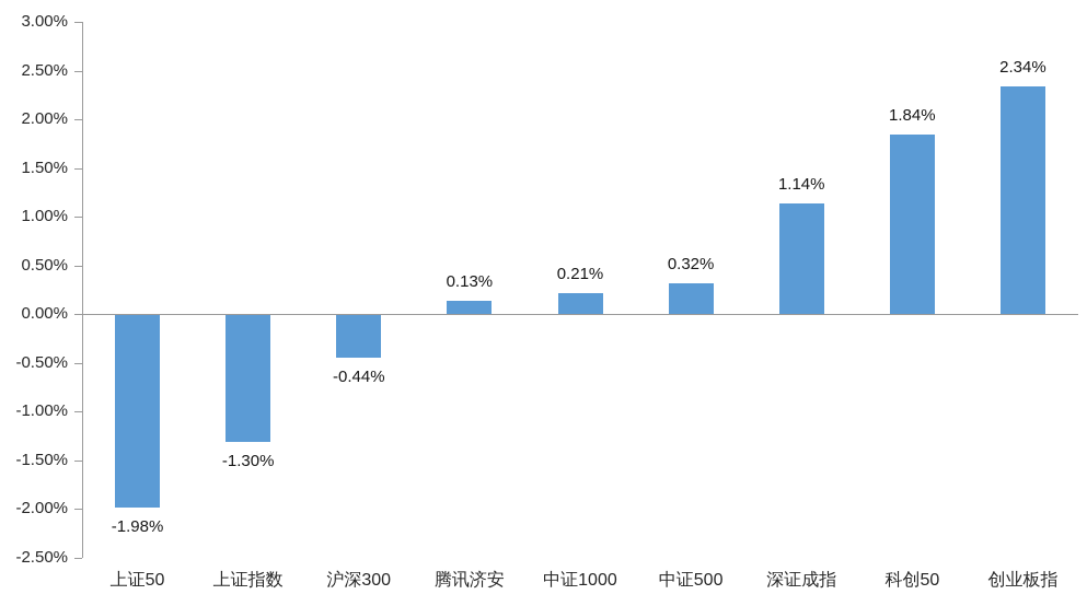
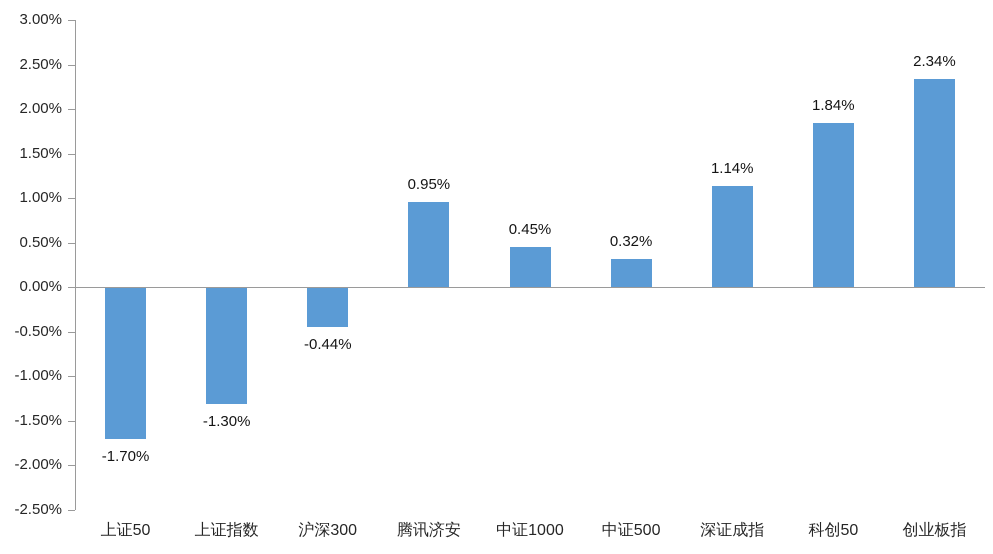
上证50: -1.98% -> -1.70%
腾讯济安: 0.13% -> 0.95%
中证1000: 0.21% -> 0.45%
